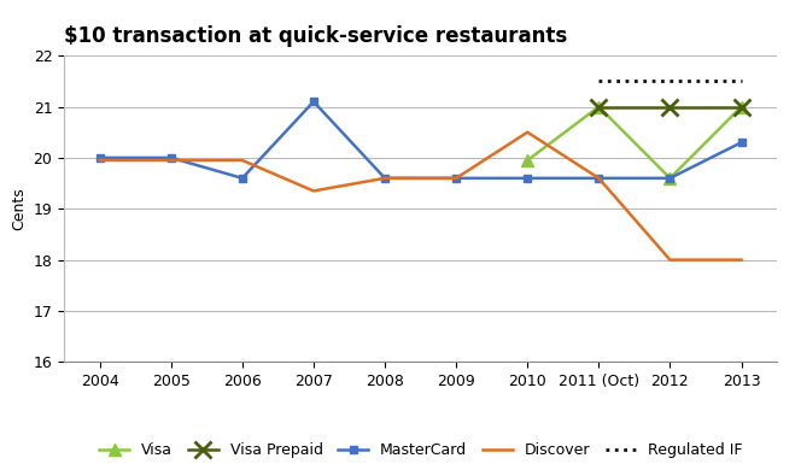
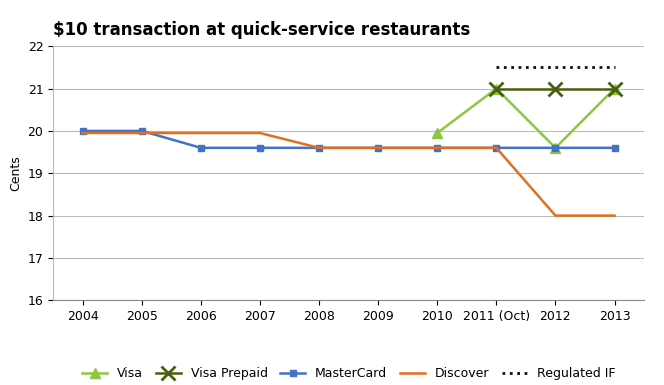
MasterCard/2007: 21.1 -> 19.6
Discover/2007: 19.35 -> 19.95
Discover/2010: 20.50 -> 19.60
MasterCard/2013: 20.3 -> 19.6
